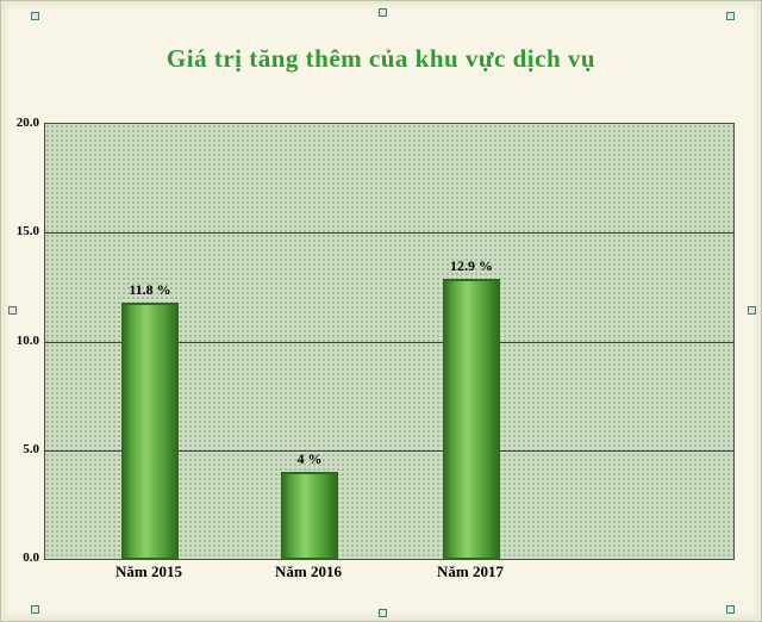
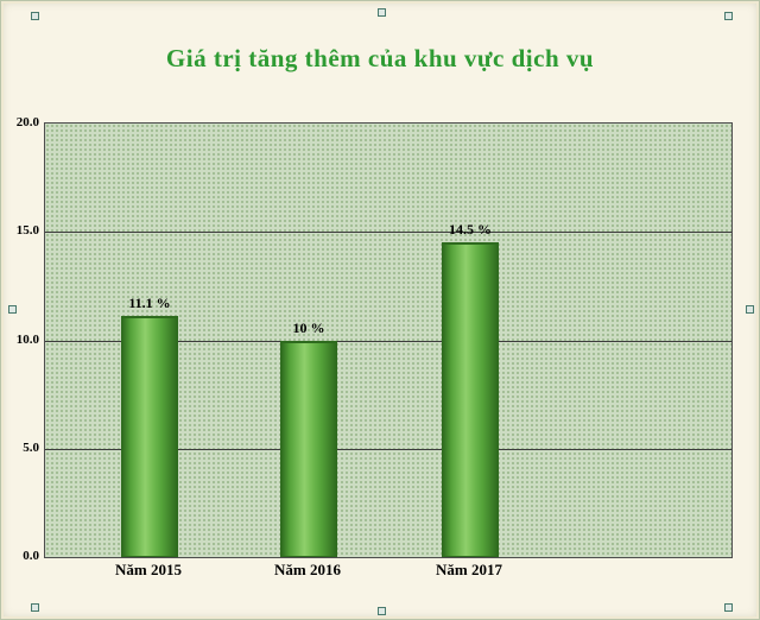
Năm 2015: 11.8 -> 11.1
Năm 2016: 4 -> 10
Năm 2017: 12.9 -> 14.5
